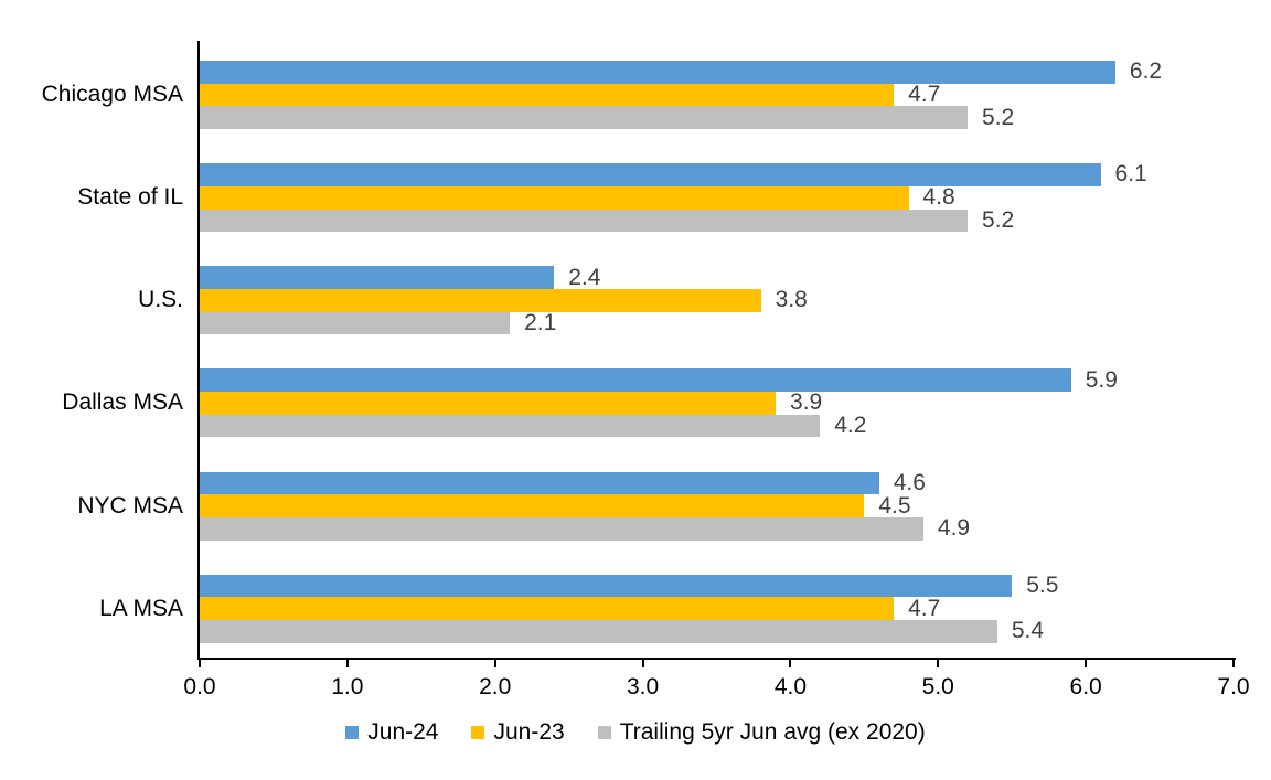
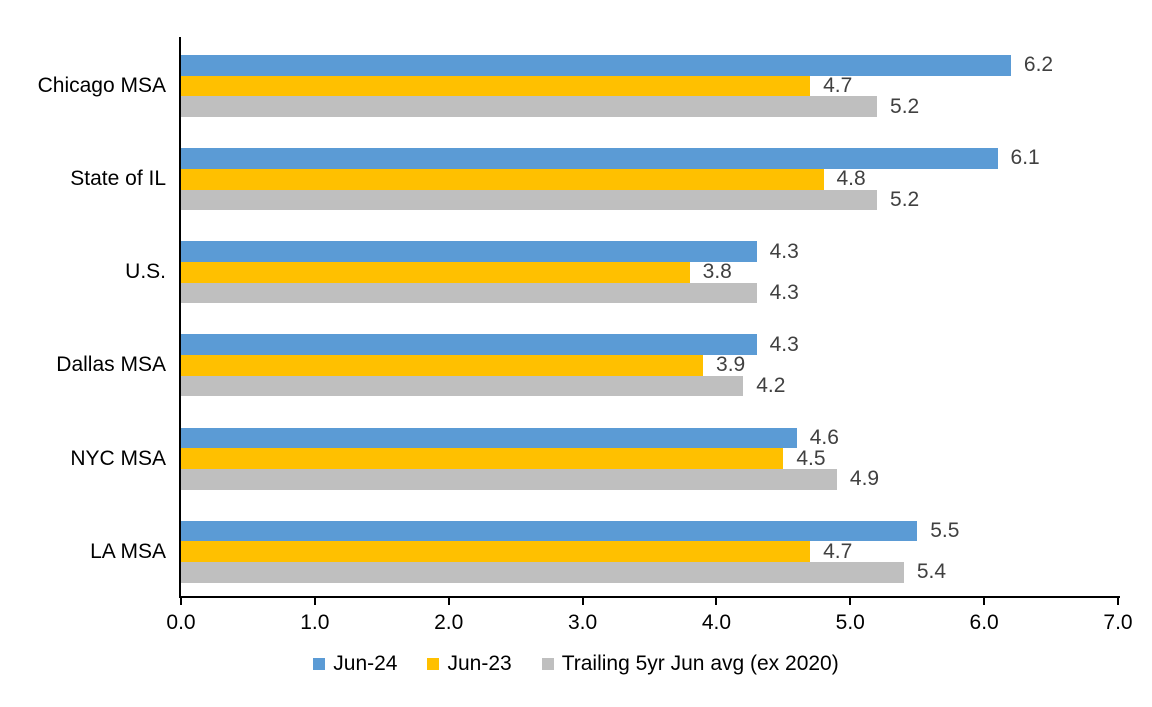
Jun-24/U.S.: 2.4 -> 4.3
Trailing 5yr Jun avg (ex 2020)/U.S.: 2.1 -> 4.3
Jun-24/Dallas MSA: 5.9 -> 4.3
